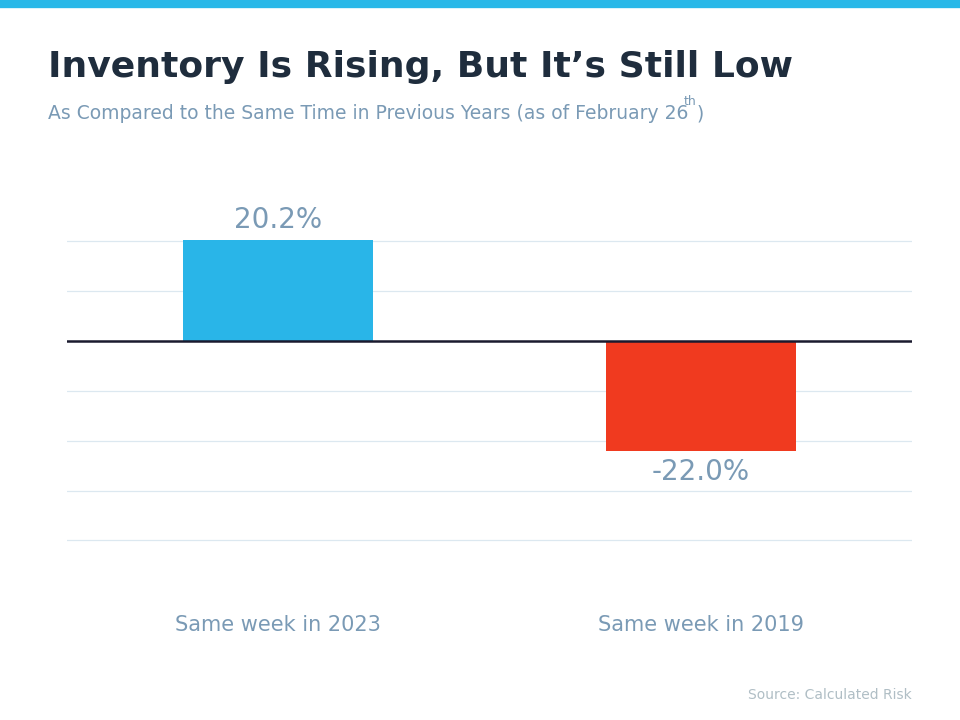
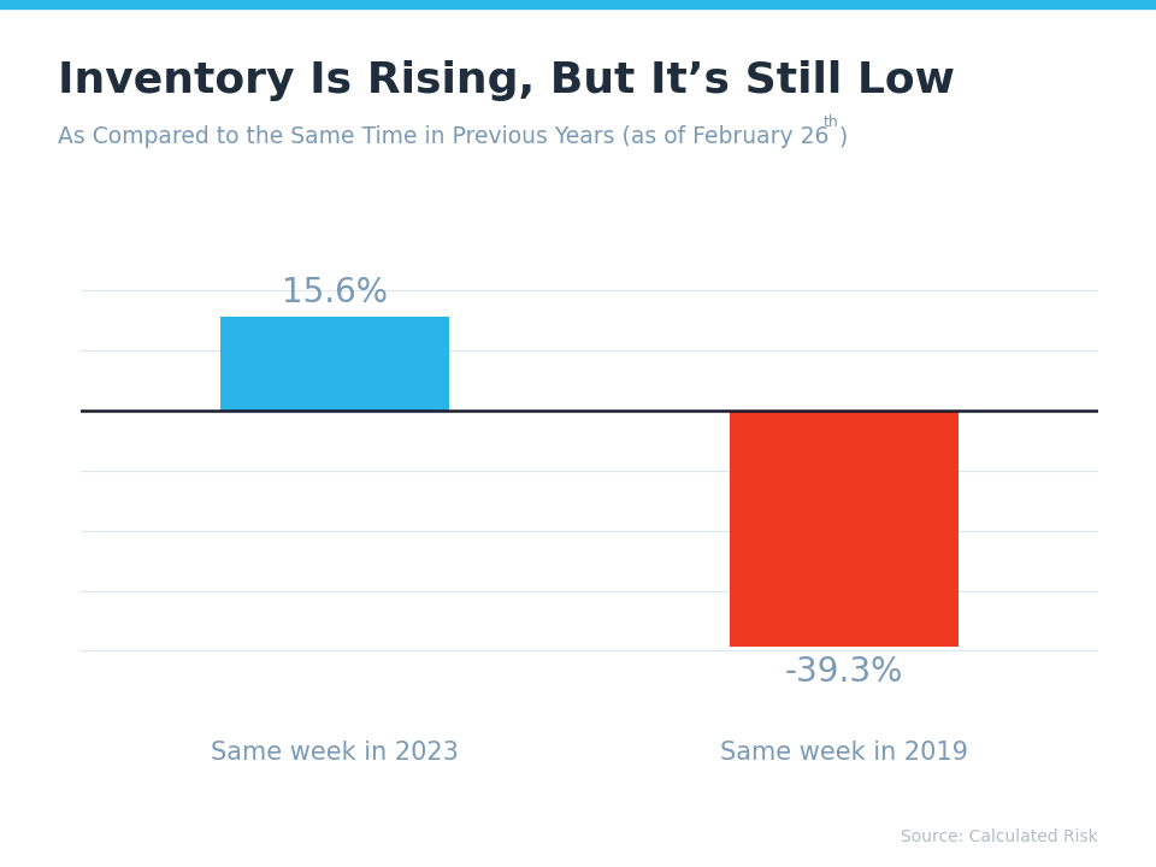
Same week in 2023: 20.2% -> 15.6%
Same week in 2019: -22.0% -> -39.3%
